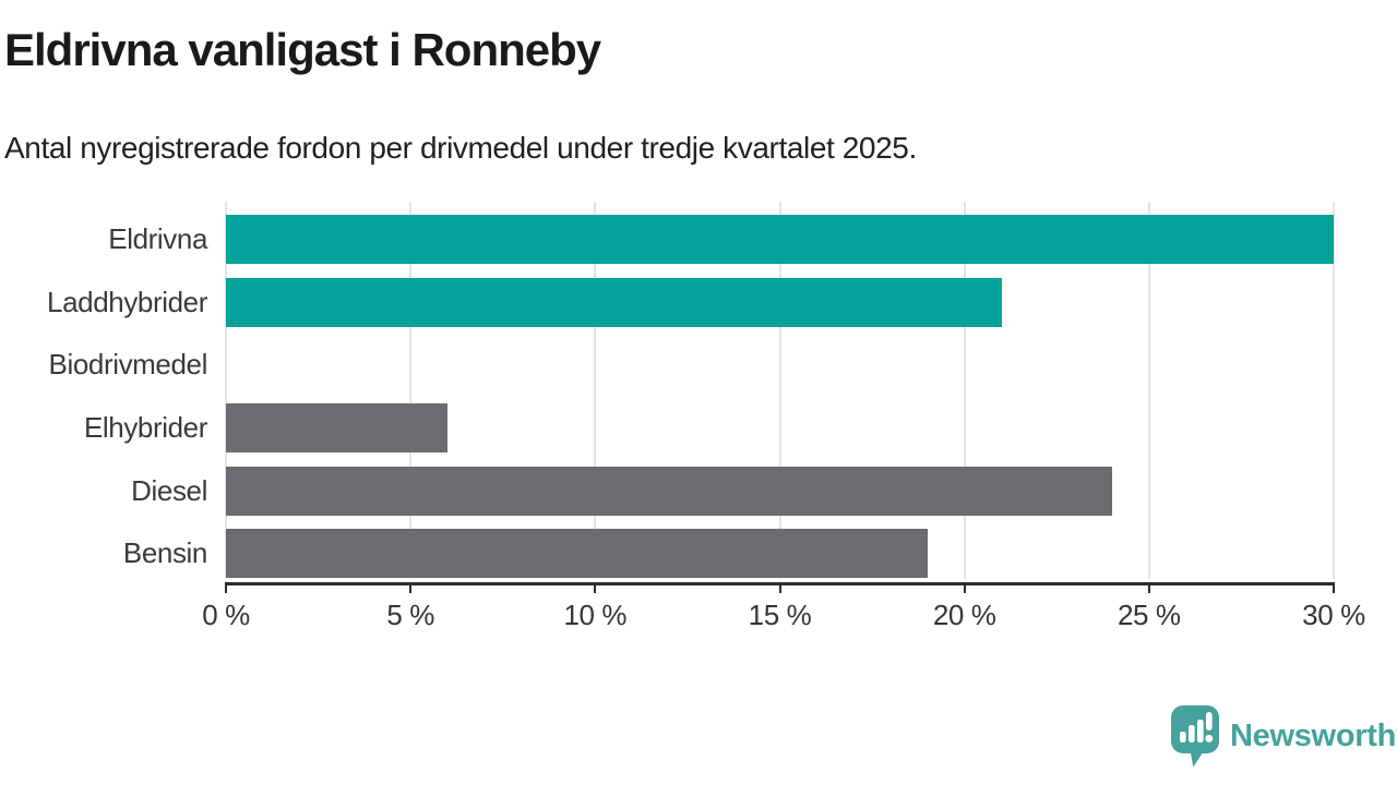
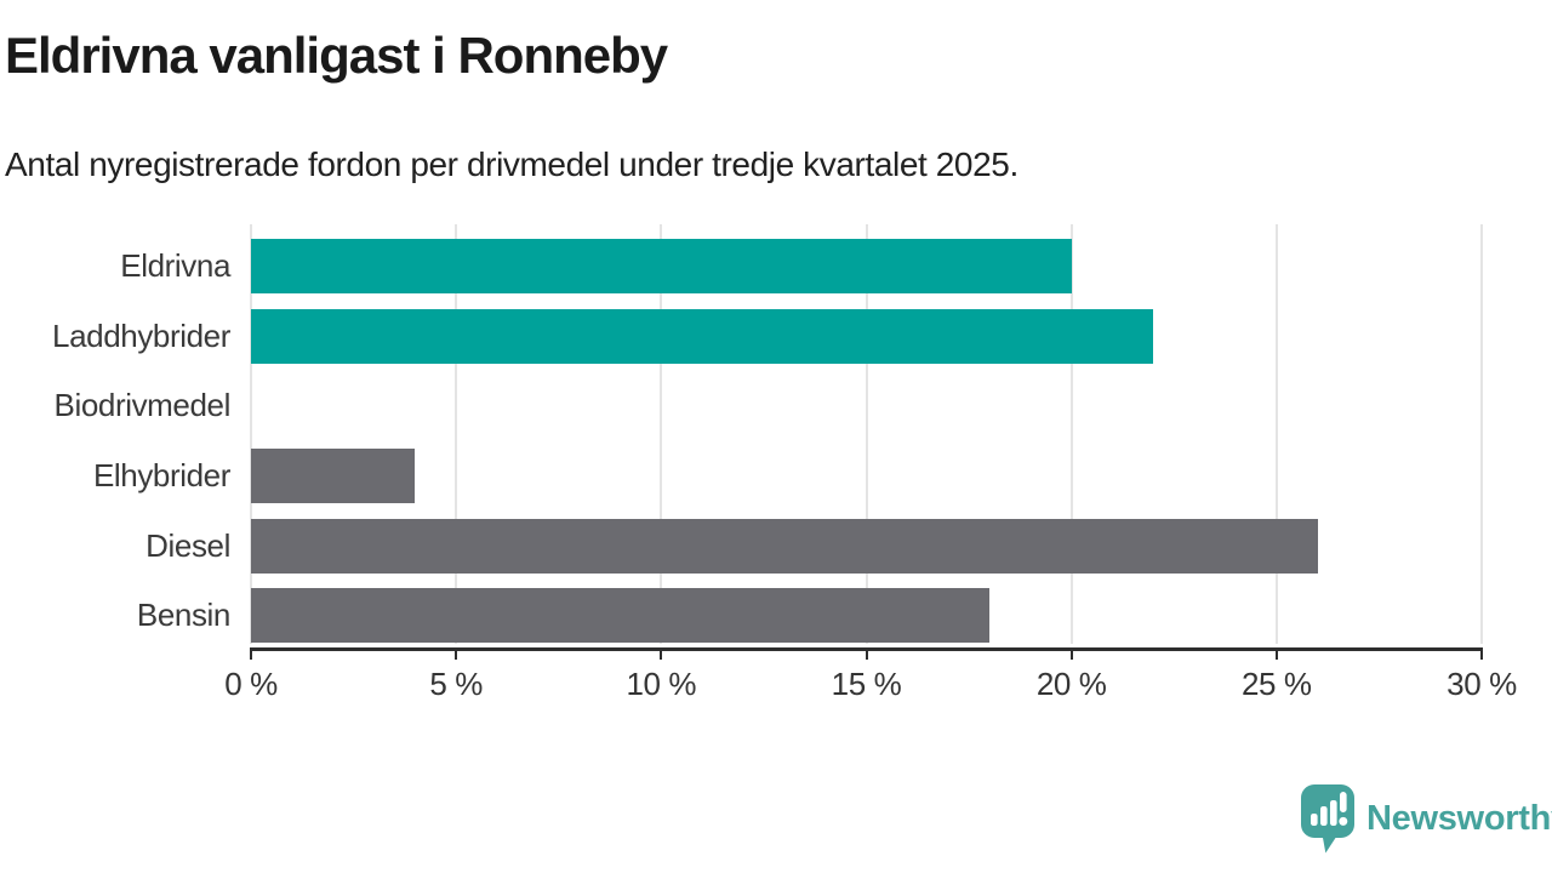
Eldrivna: 30% -> 20%
Laddhybrider: 21% -> 22%
Elhybrider: 6% -> 4%
Diesel: 24% -> 26%
Bensin: 19% -> 18%
